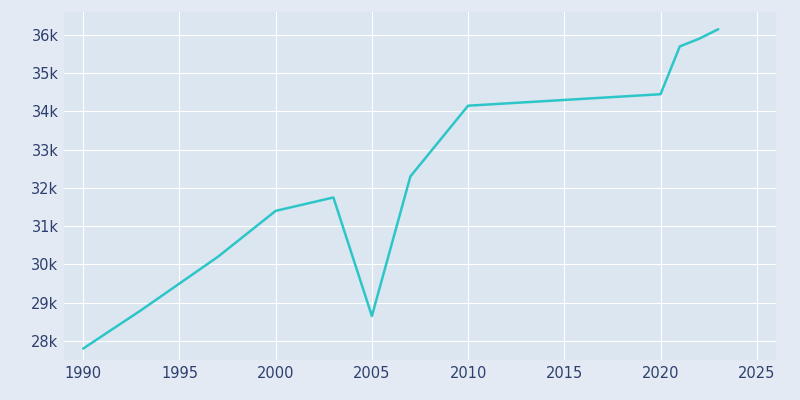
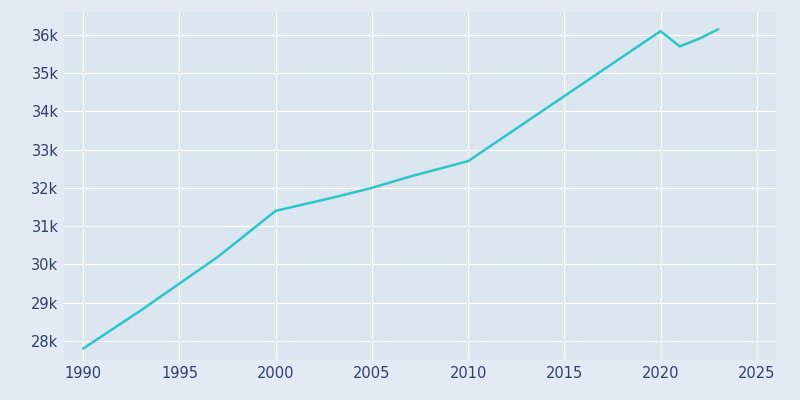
2005: 28.65k -> 32.00k
2010: 34.15k -> 32.70k
2020: 34.45k -> 36.10k
